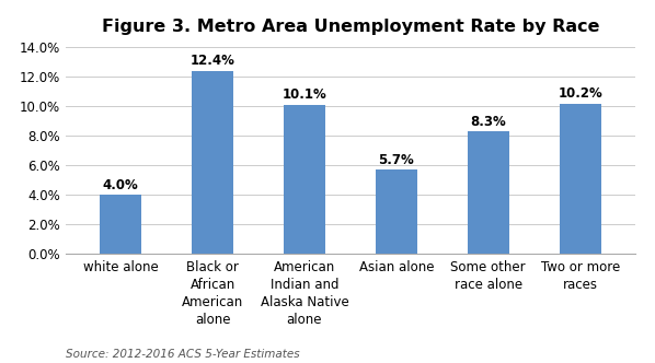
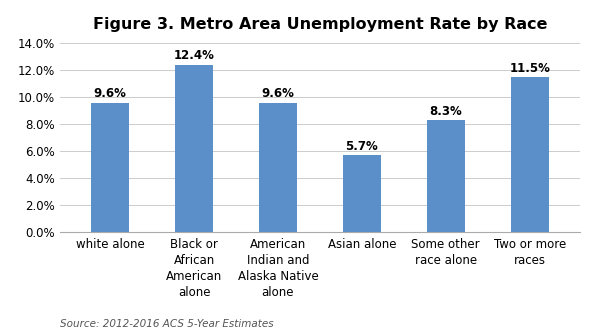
white alone: 4.0% -> 9.6%
American Indian and Alaska Native alone: 10.1% -> 9.6%
Two or more races: 10.2% -> 11.5%
